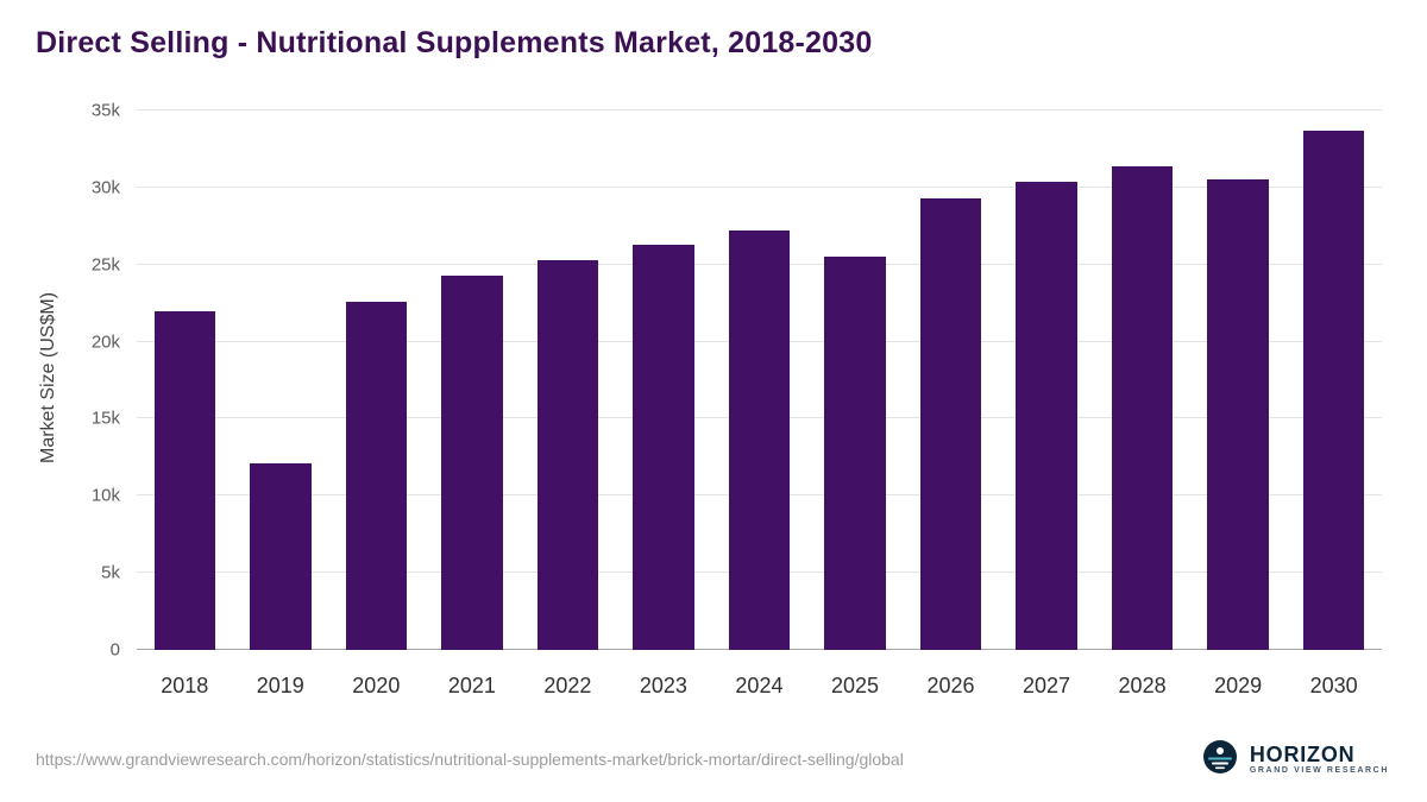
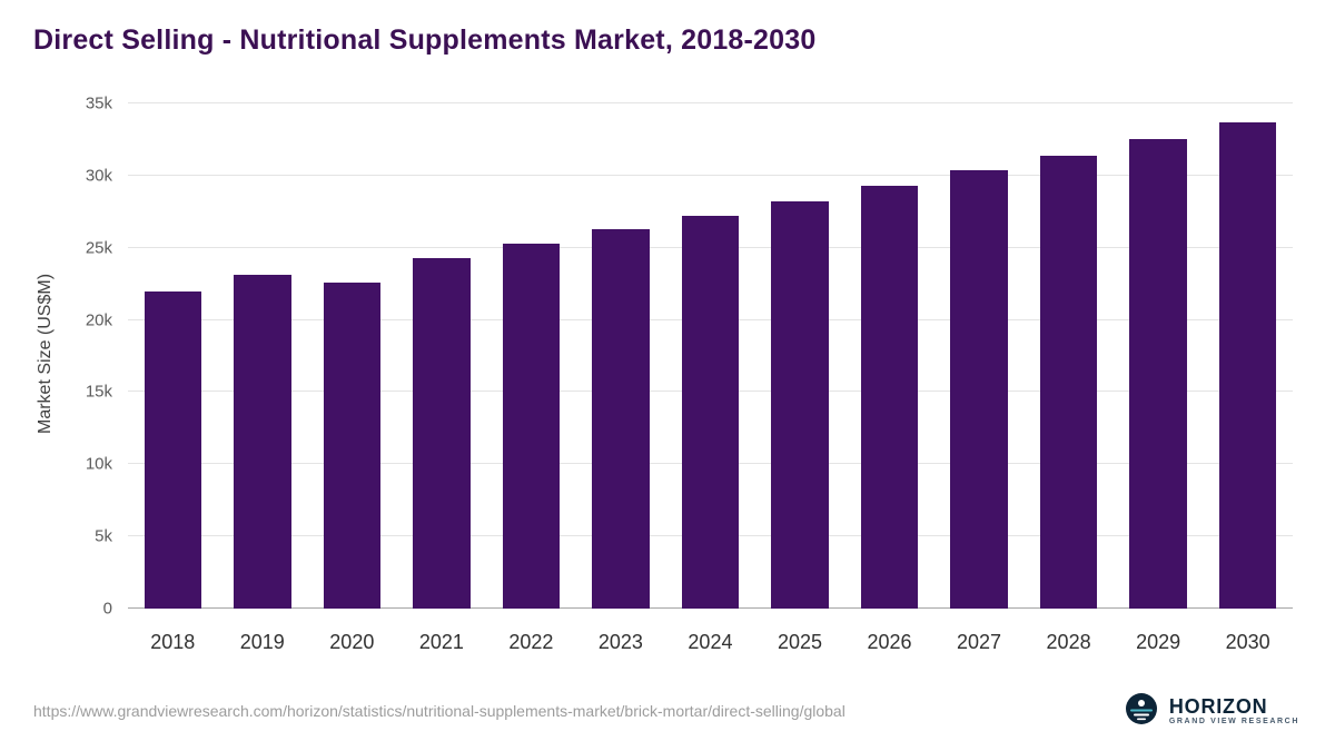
2019: 12.1k -> 23.1k
2025: 25.5k -> 28.2k
2029: 30.5k -> 32.5k
